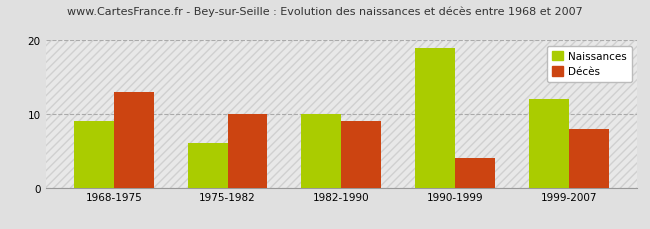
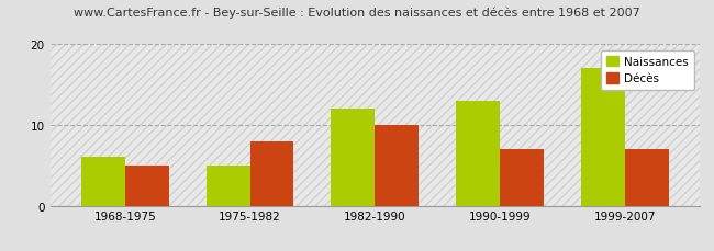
Naissances/1968-1975: 9 -> 6
Décès/1968-1975: 13 -> 5
Naissances/1975-1982: 6 -> 5
Décès/1975-1982: 10 -> 8
Naissances/1982-1990: 10 -> 12
Décès/1982-1990: 9 -> 10
Naissances/1990-1999: 19 -> 13
Décès/1990-1999: 4 -> 7
Naissances/1999-2007: 12 -> 17
Décès/1999-2007: 8 -> 7
